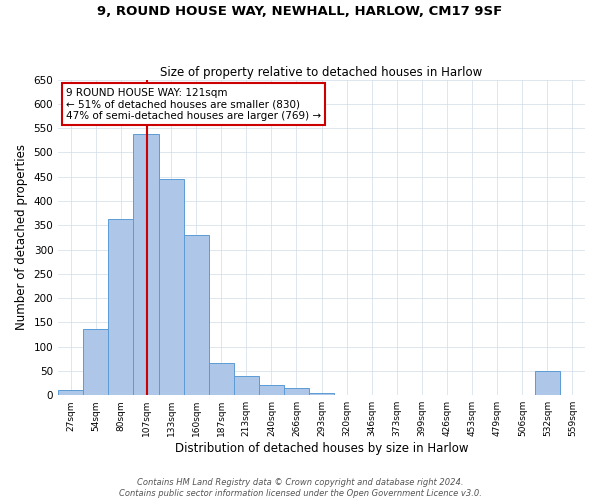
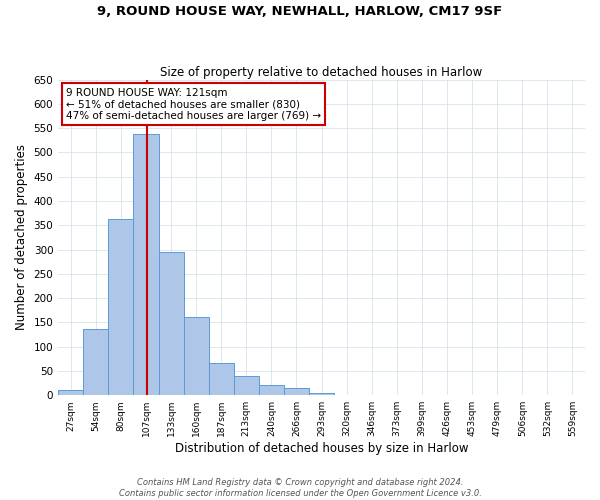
133sqm: 445 -> 294
160sqm: 330 -> 161
532sqm: 50 -> 1
